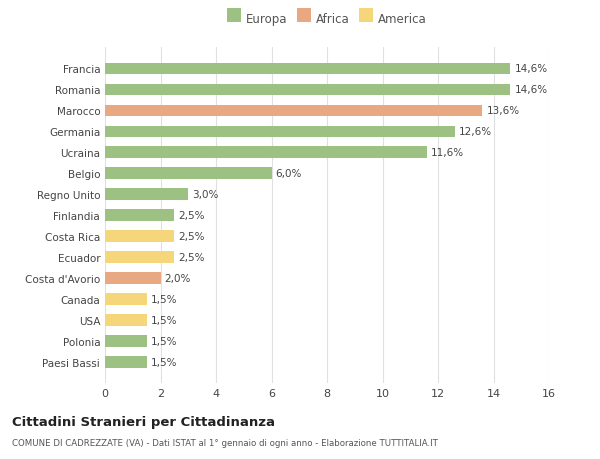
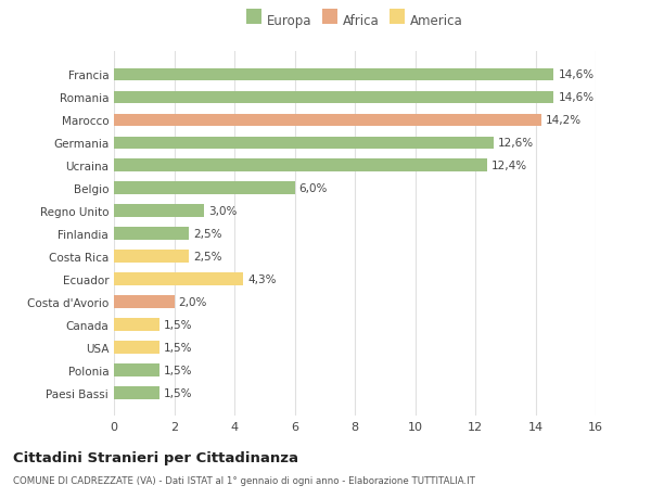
Marocco: 13,6% -> 14,2%
Ucraina: 11,6% -> 12,4%
Ecuador: 2,5% -> 4,3%
